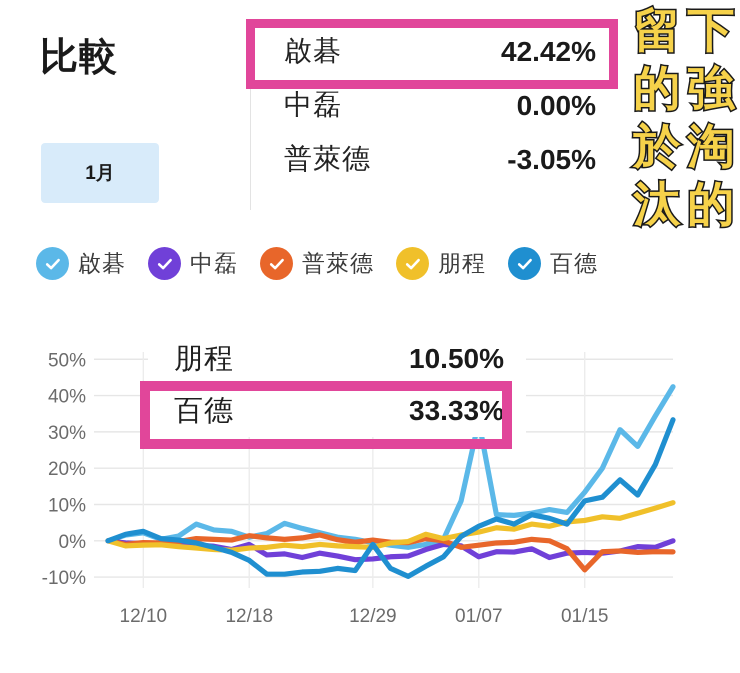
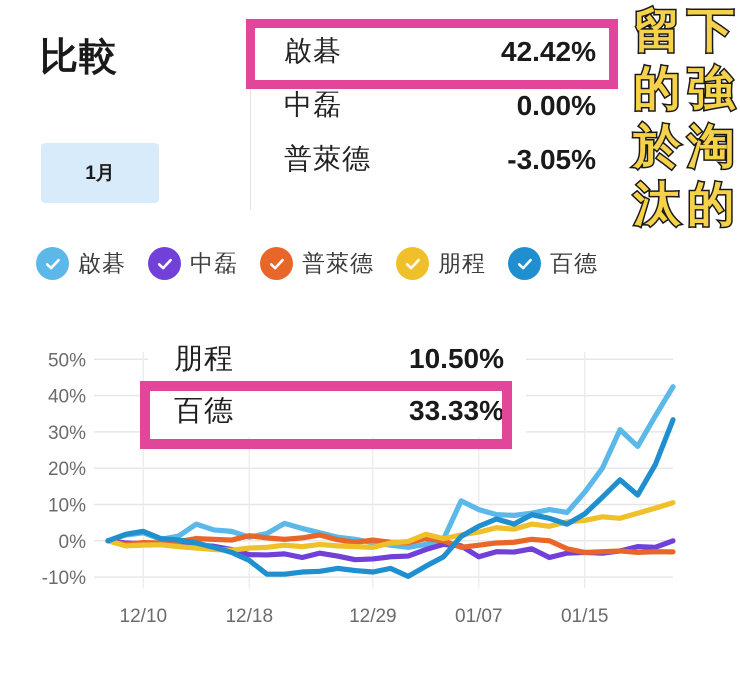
中磊/12/18: -1% -> -4%
百德/12/29: -1% -> -9%
啟碁/01/07: 33% -> 9%
普萊德/01/15: -8% -> -3%
百德/01/15: 11% -> 7%
